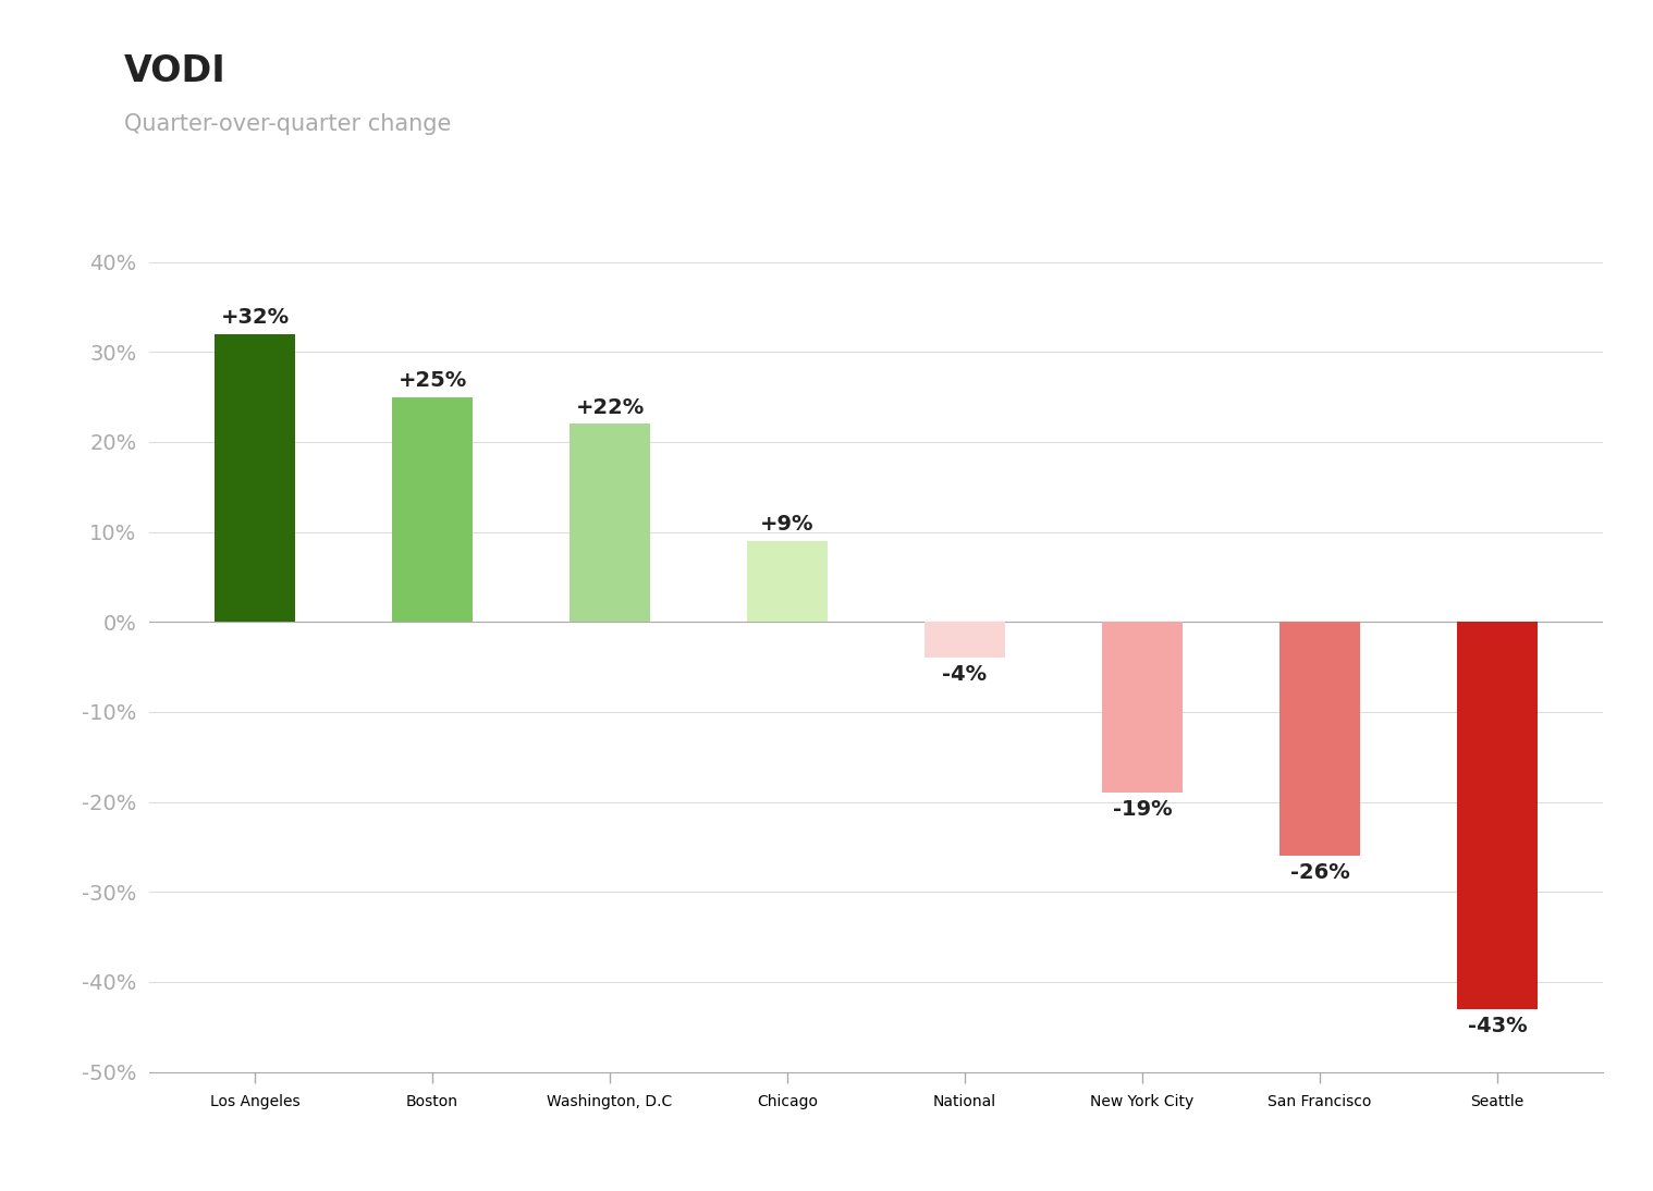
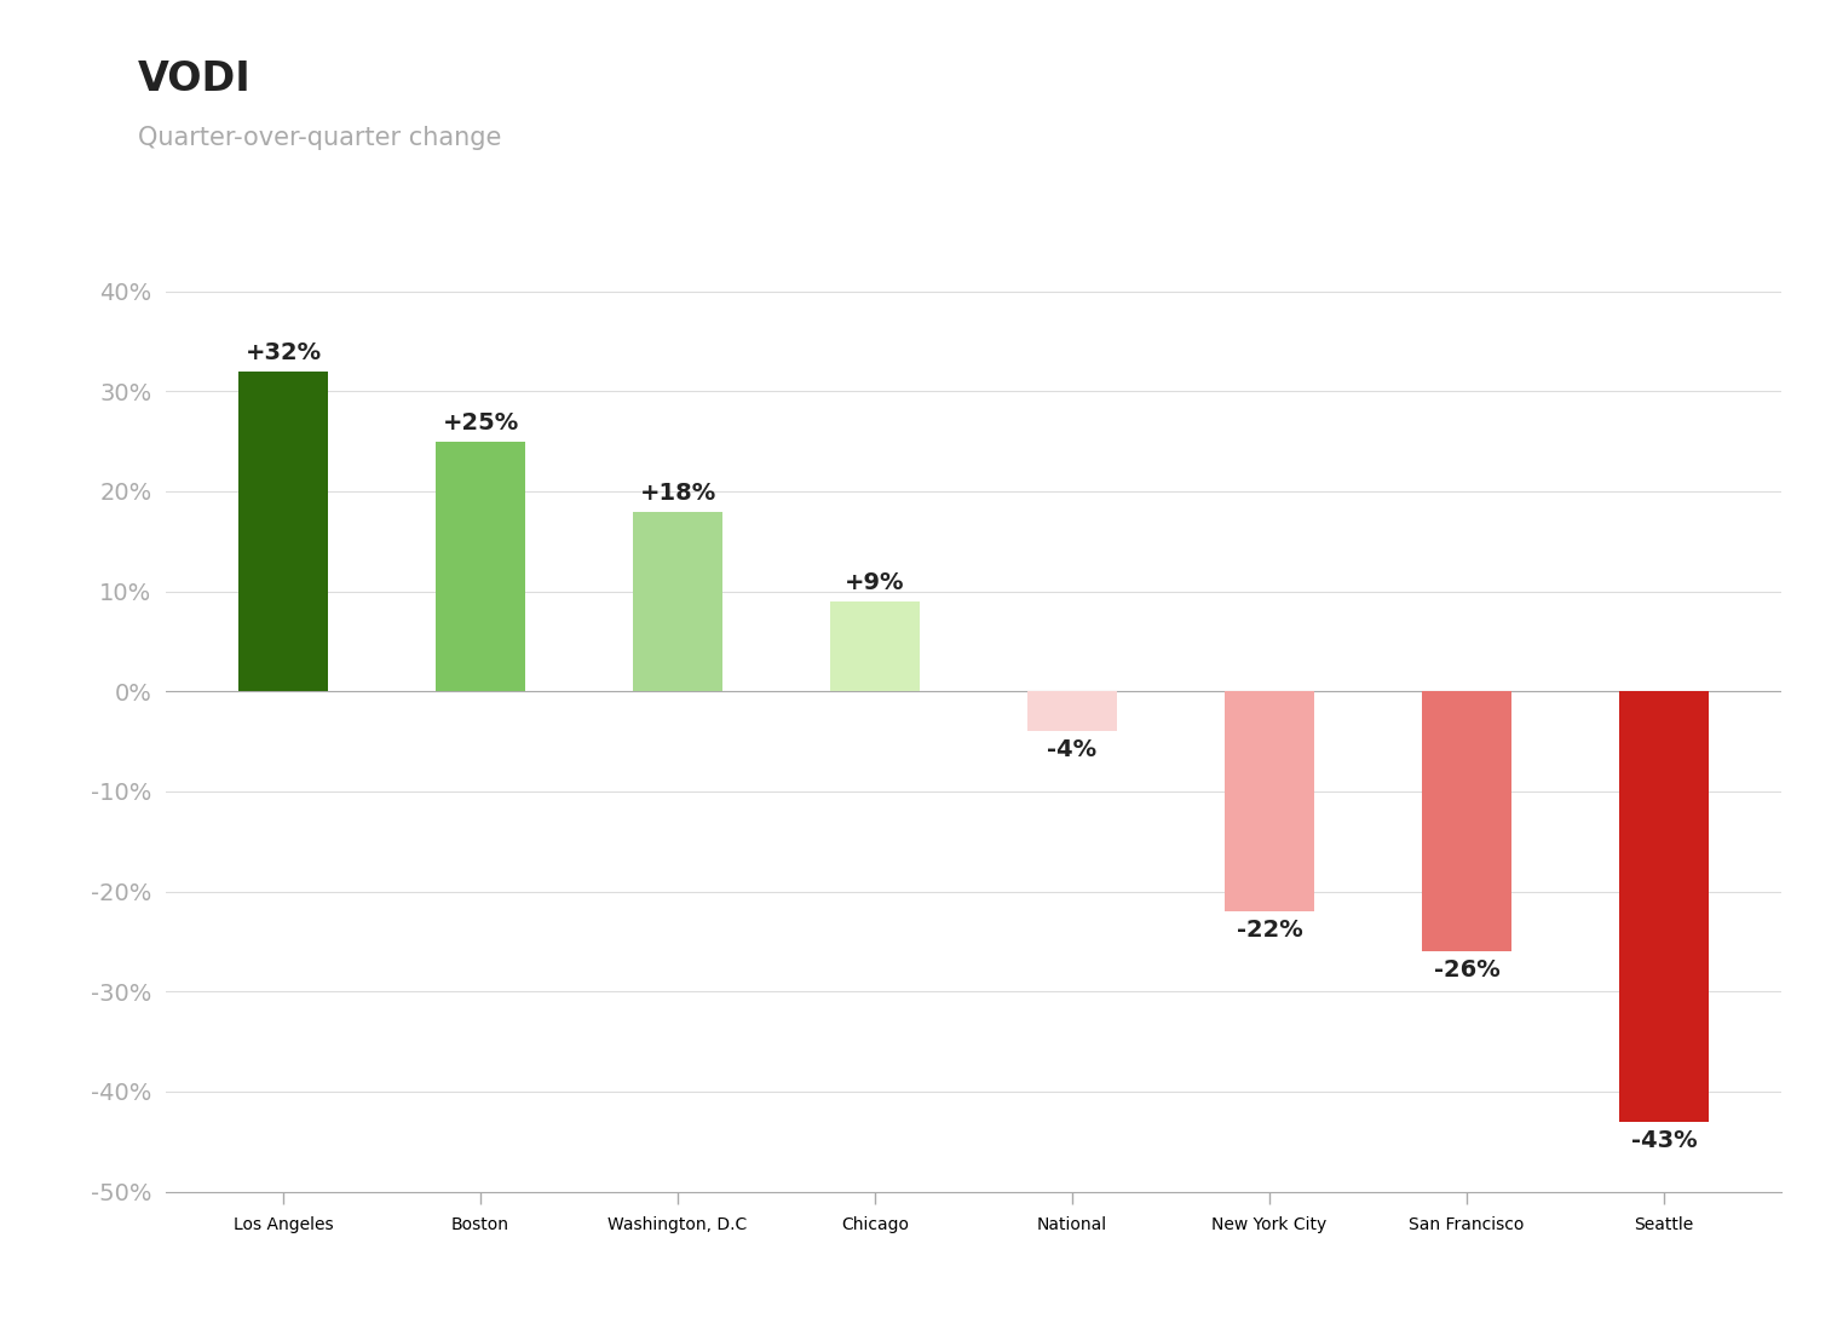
Washington, D.C: +22% -> +18%
New York City: -19% -> -22%
